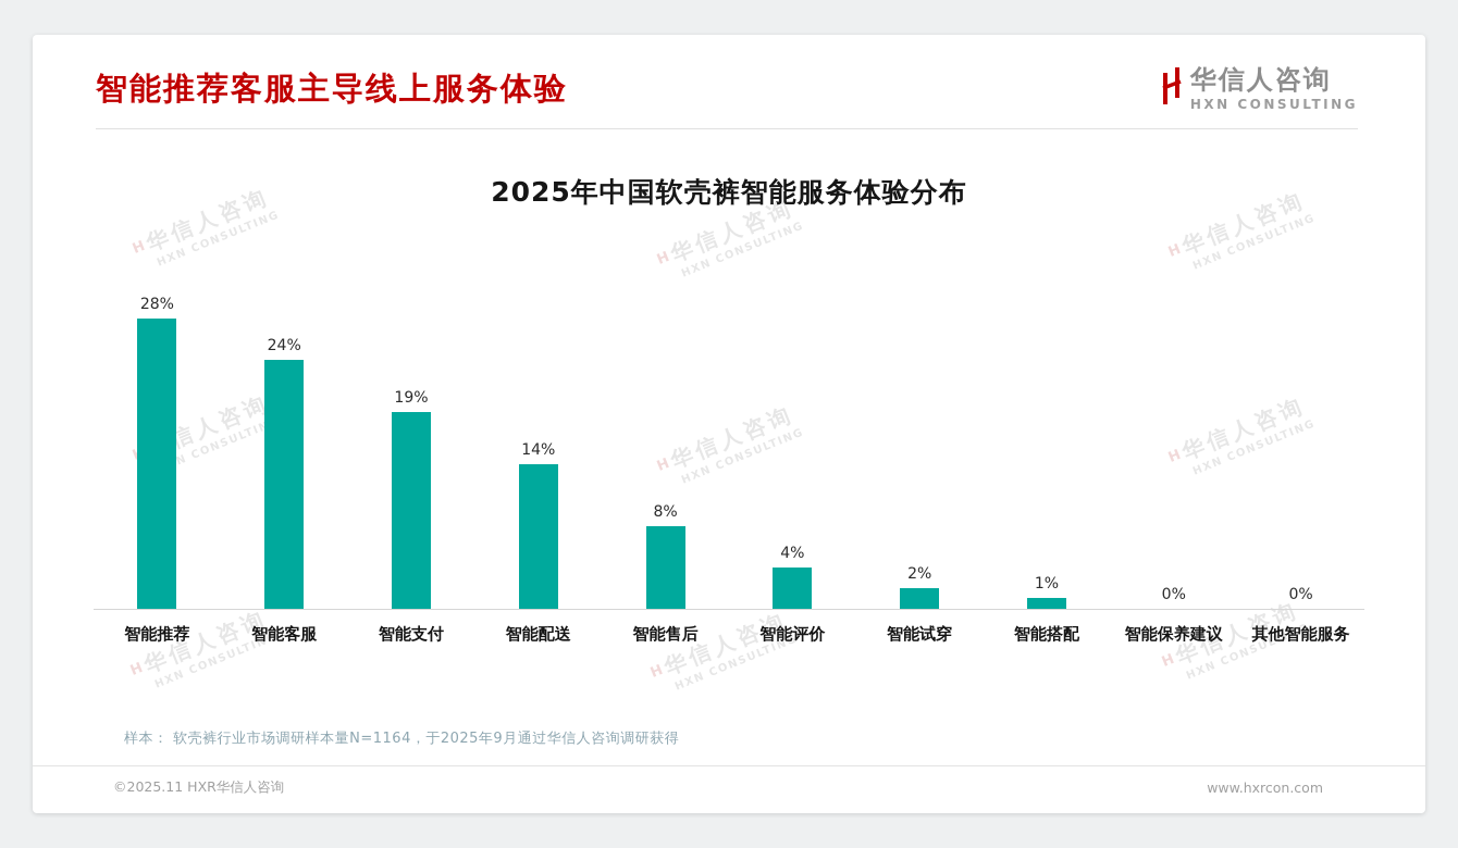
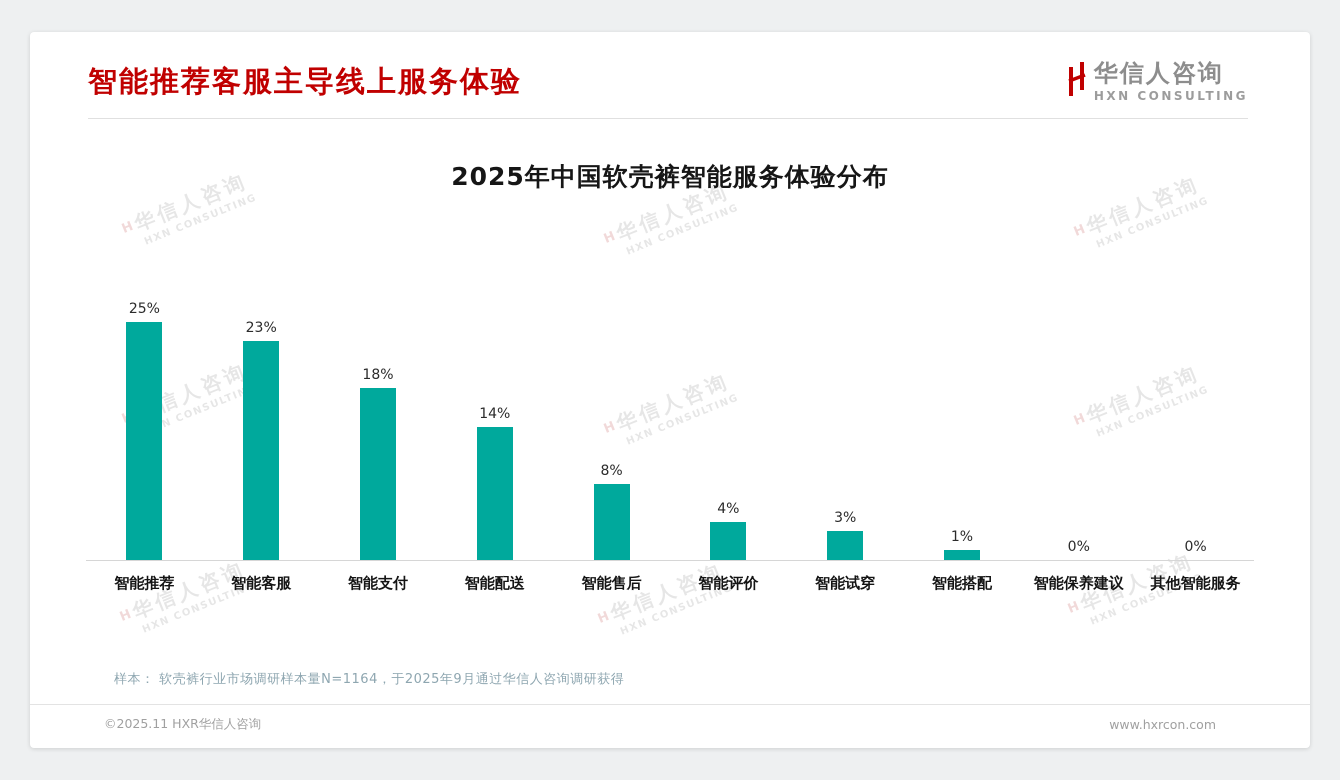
智能推荐: 28% -> 25%
智能客服: 24% -> 23%
智能支付: 19% -> 18%
智能试穿: 2% -> 3%
